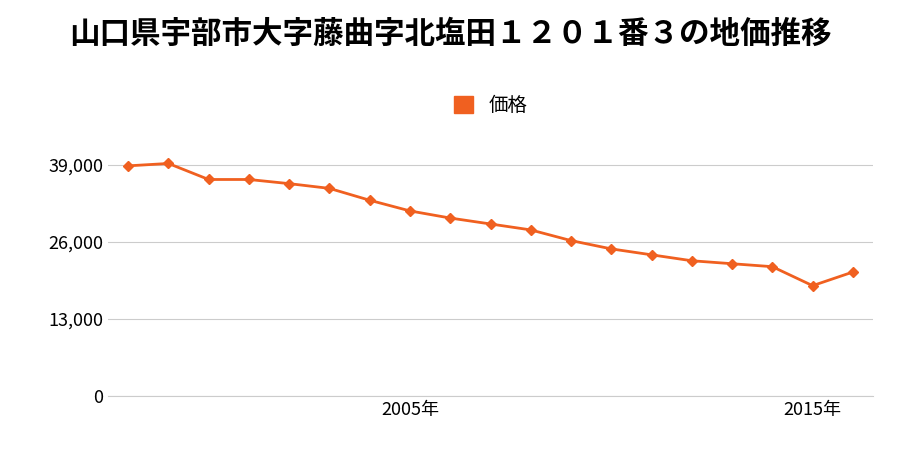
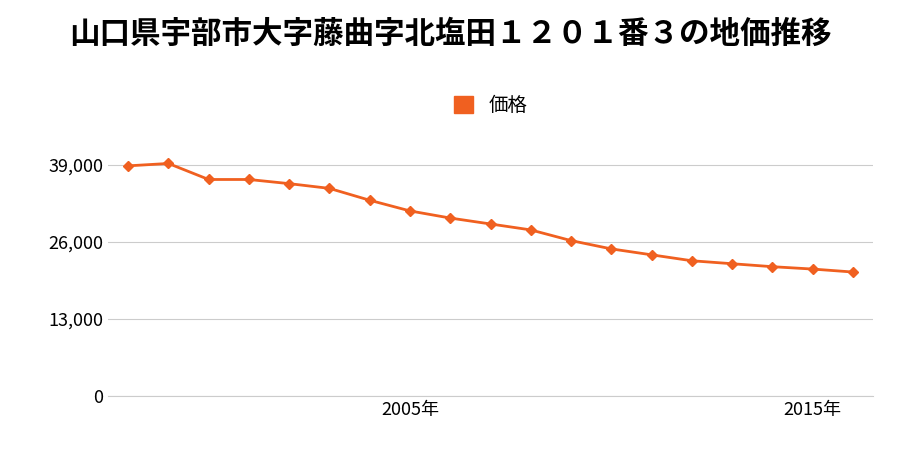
2015年: 18,600 -> 21,400
